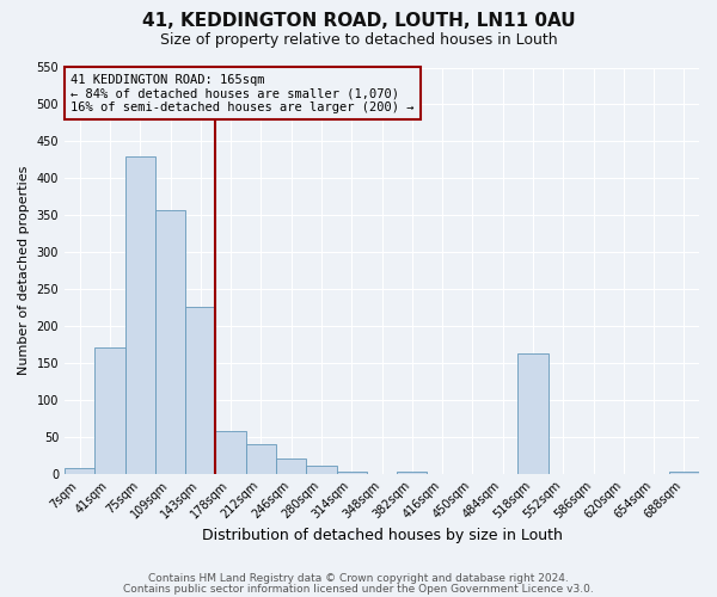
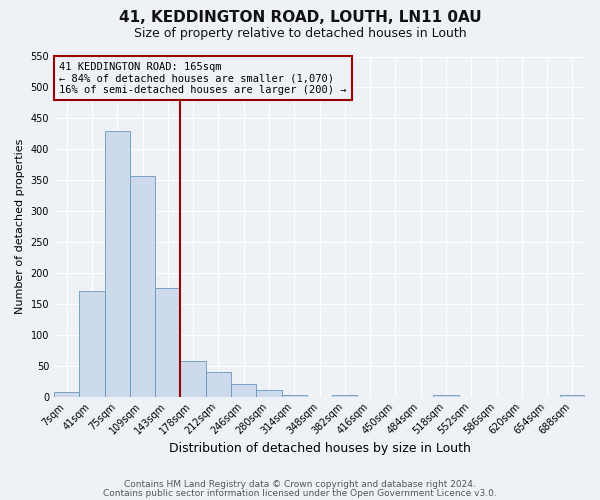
143sqm: 226 -> 175
518sqm: 162 -> 2
